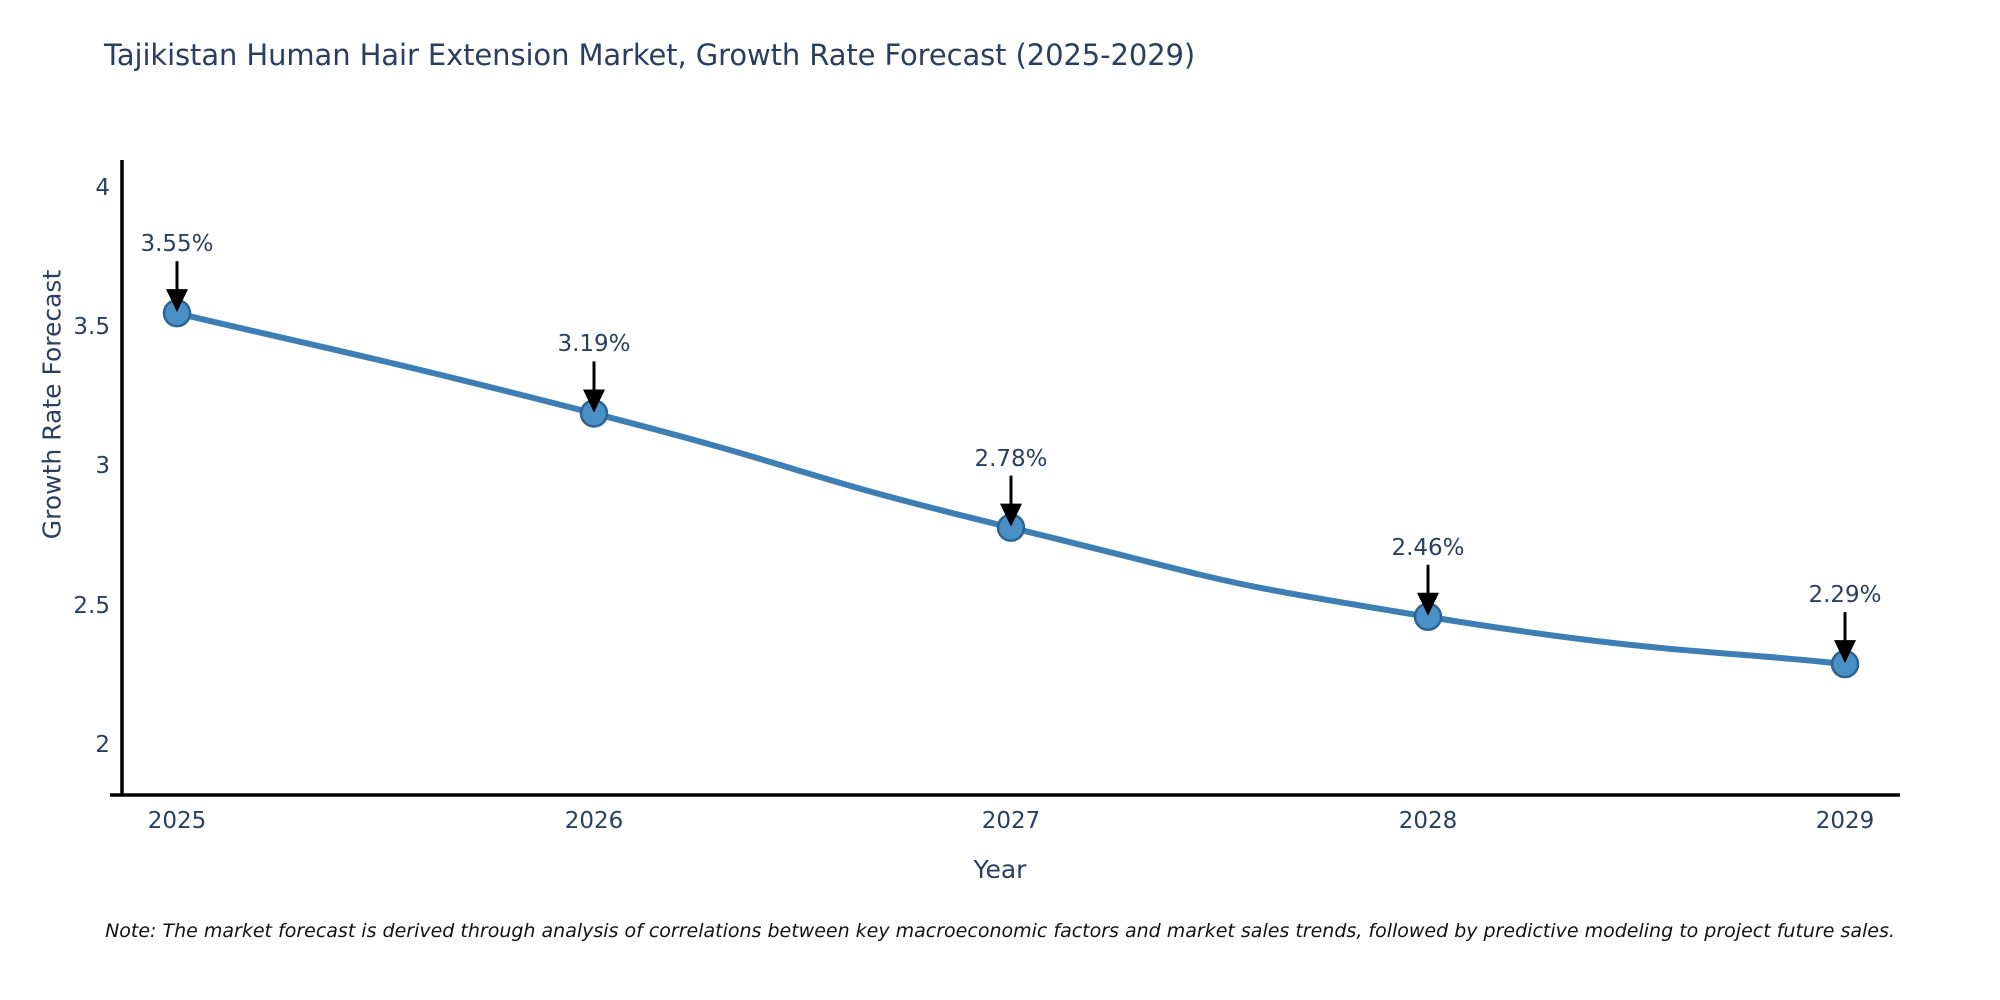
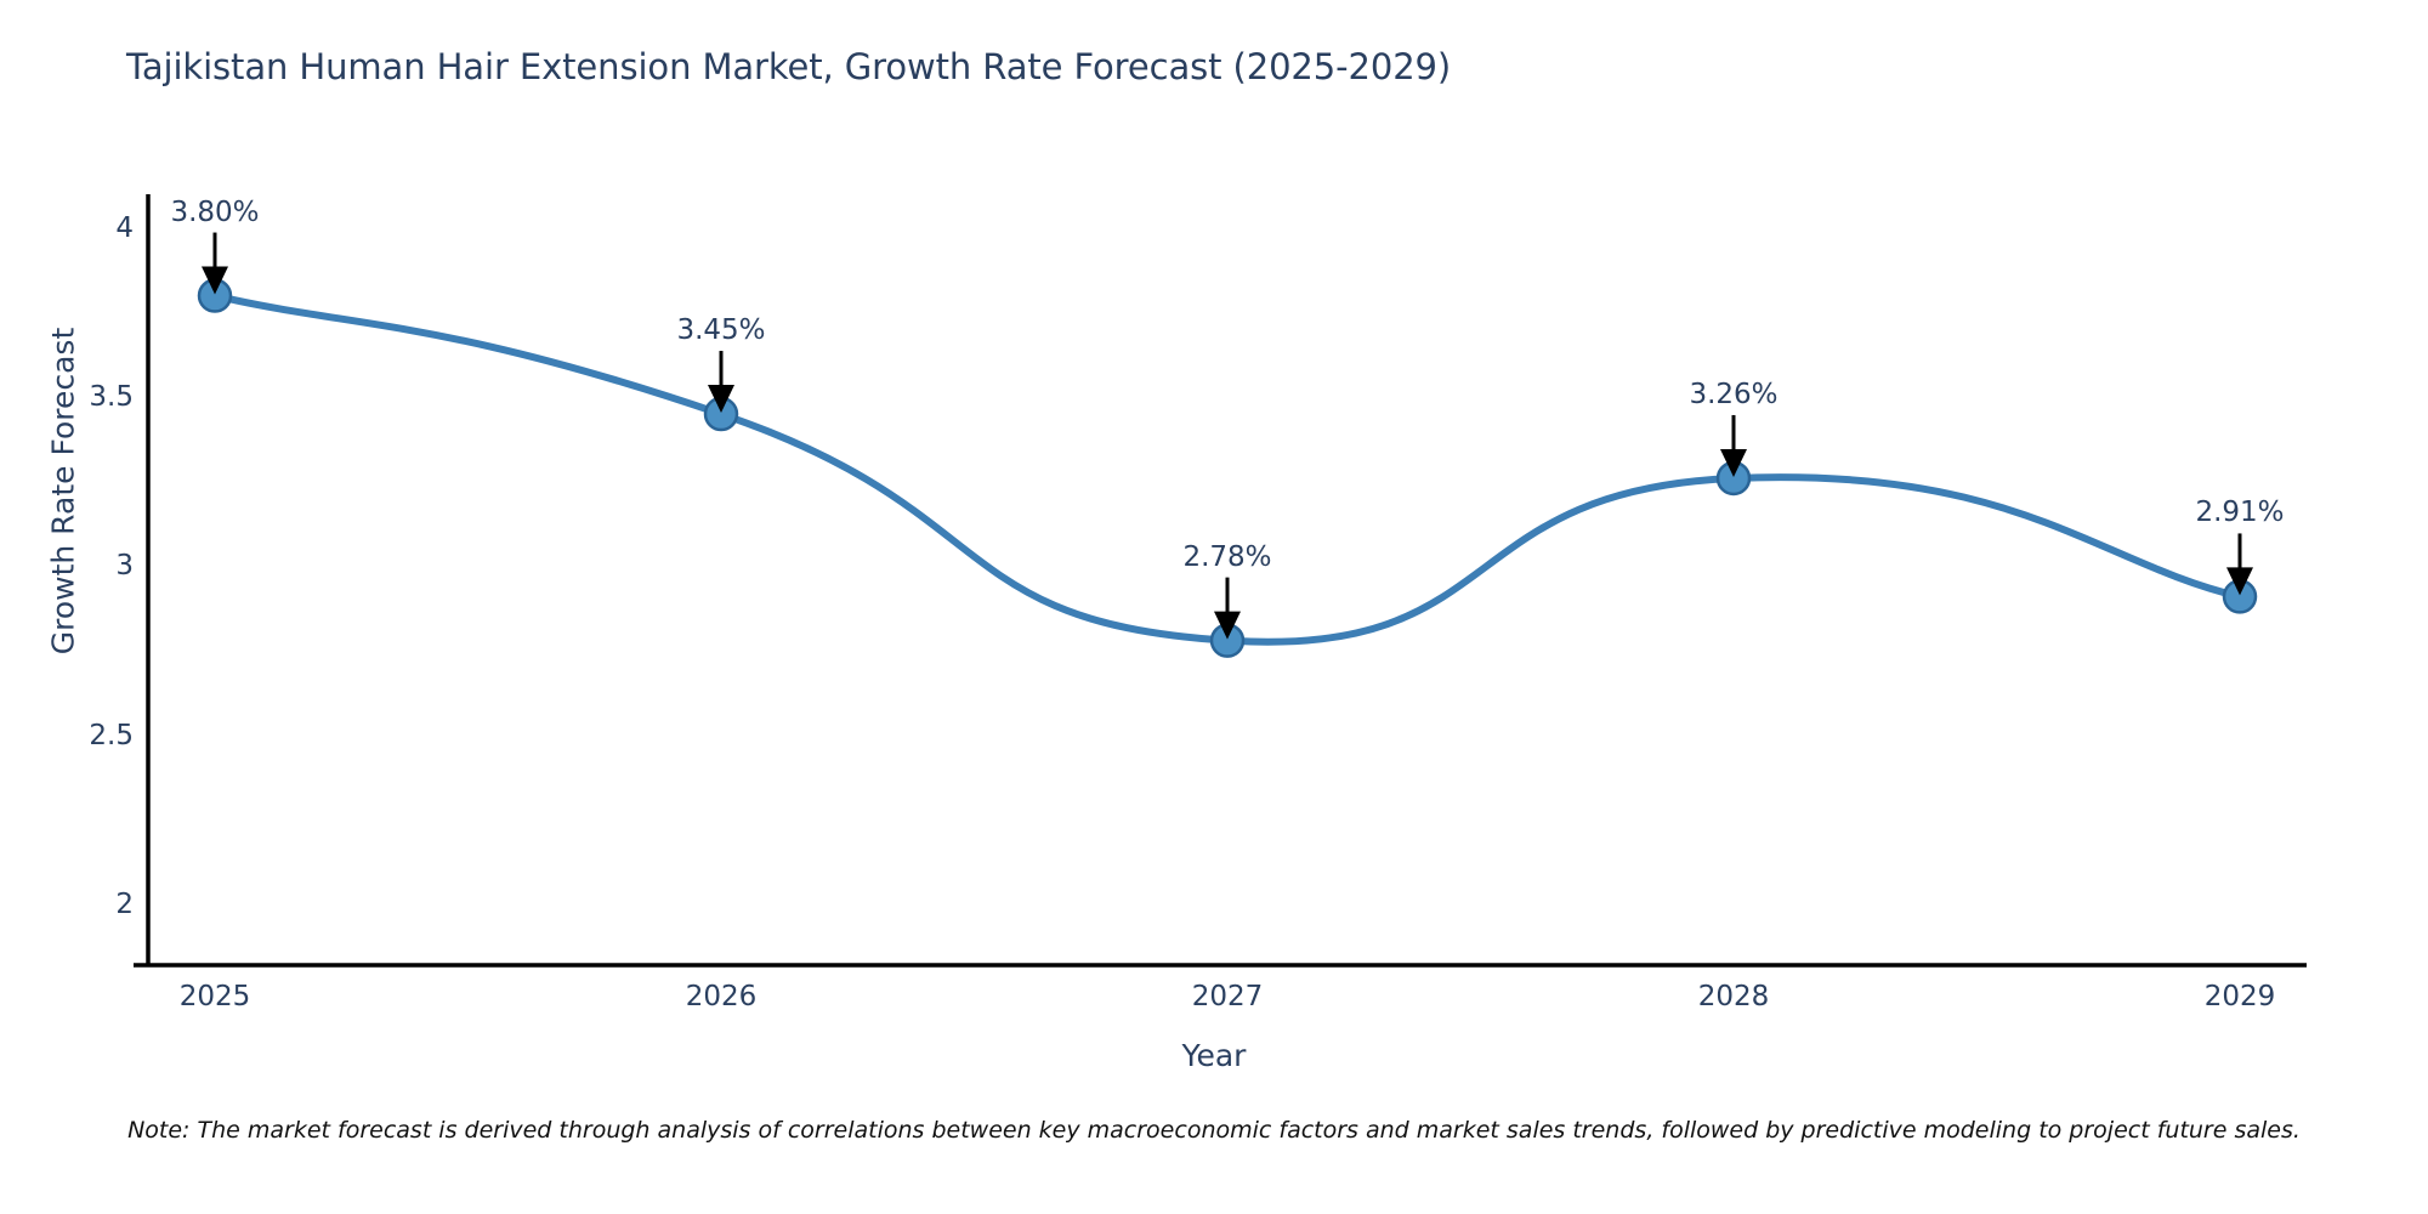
2025: 3.55% -> 3.80%
2026: 3.19% -> 3.45%
2028: 2.46% -> 3.26%
2029: 2.29% -> 2.91%
